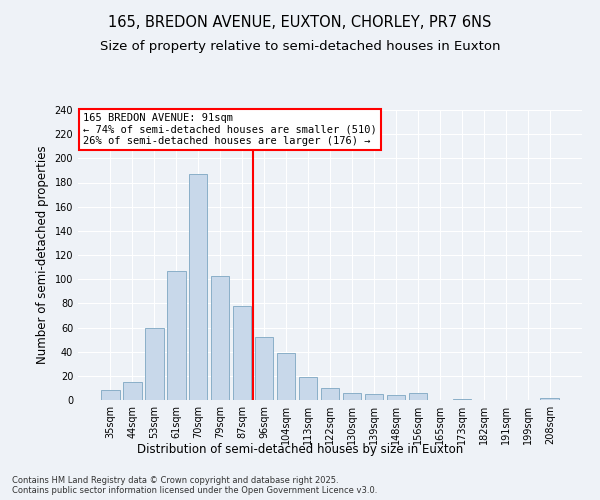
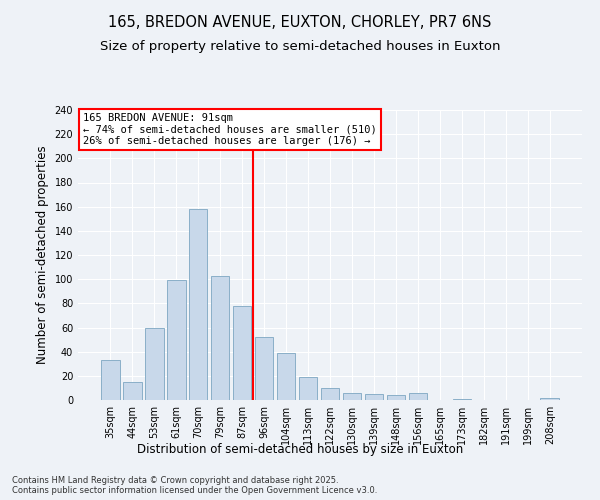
35sqm: 8 -> 33
61sqm: 107 -> 99
70sqm: 187 -> 158
